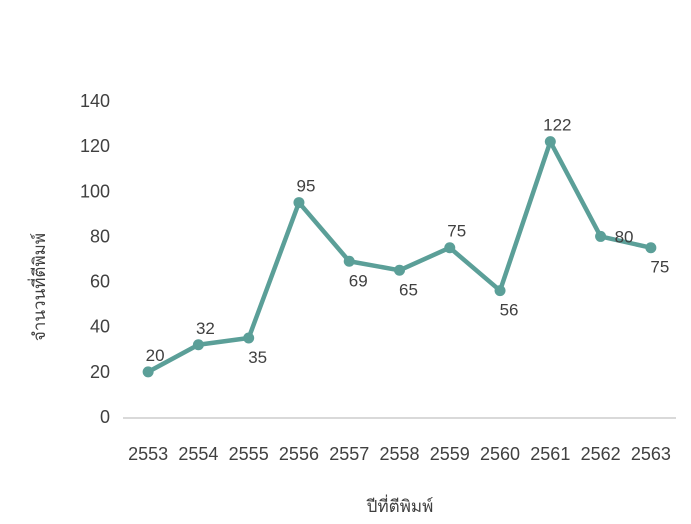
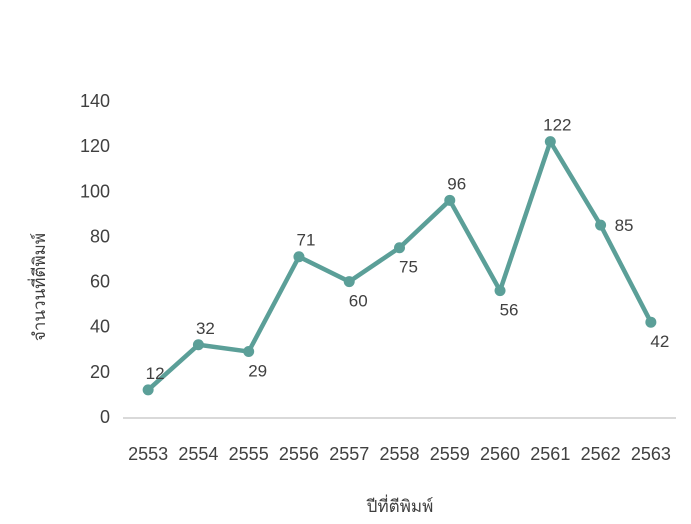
2553: 20 -> 12
2555: 35 -> 29
2556: 95 -> 71
2557: 69 -> 60
2558: 65 -> 75
2559: 75 -> 96
2562: 80 -> 85
2563: 75 -> 42
